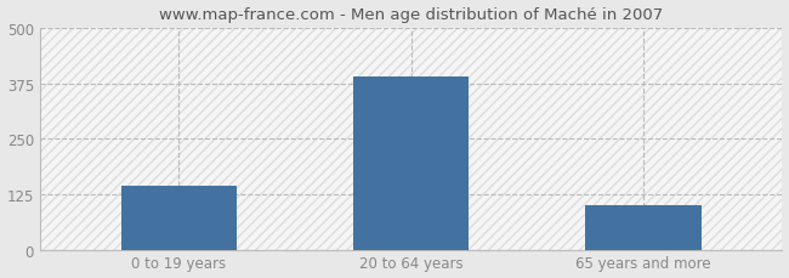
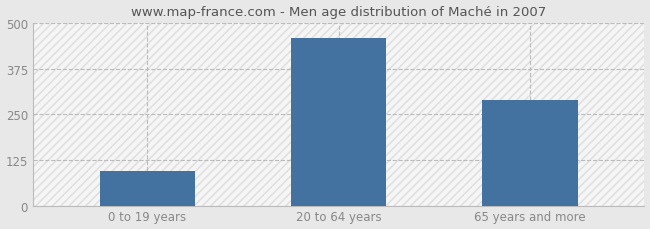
0 to 19 years: 143 -> 95
20 to 64 years: 390 -> 460
65 years and more: 100 -> 290
